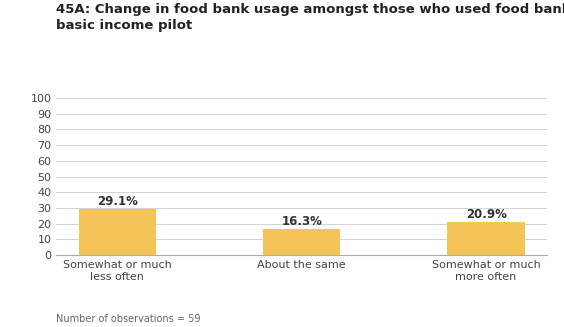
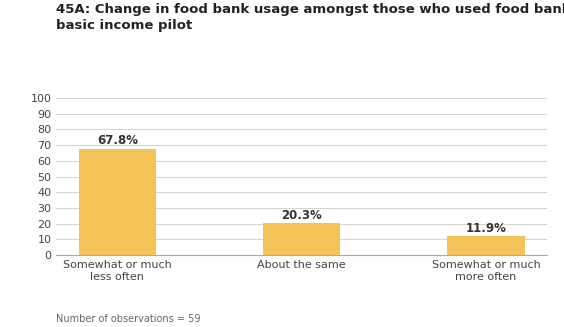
Somewhat or much less often: 29.1% -> 67.8%
About the same: 16.3% -> 20.3%
Somewhat or much more often: 20.9% -> 11.9%
